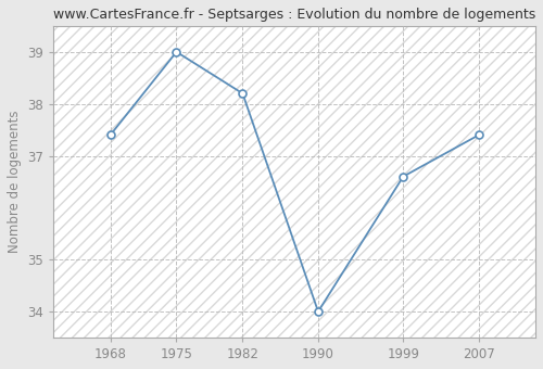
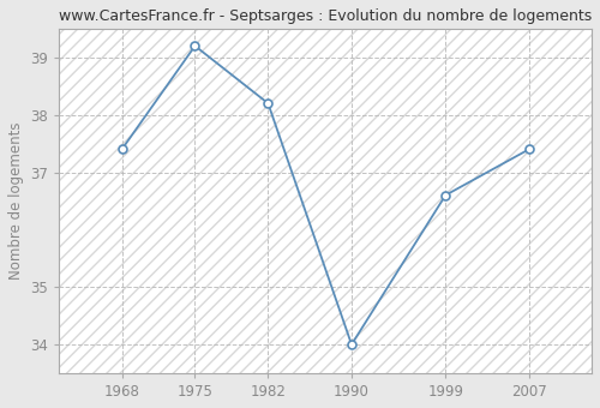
1975: 39.0 -> 39.2
